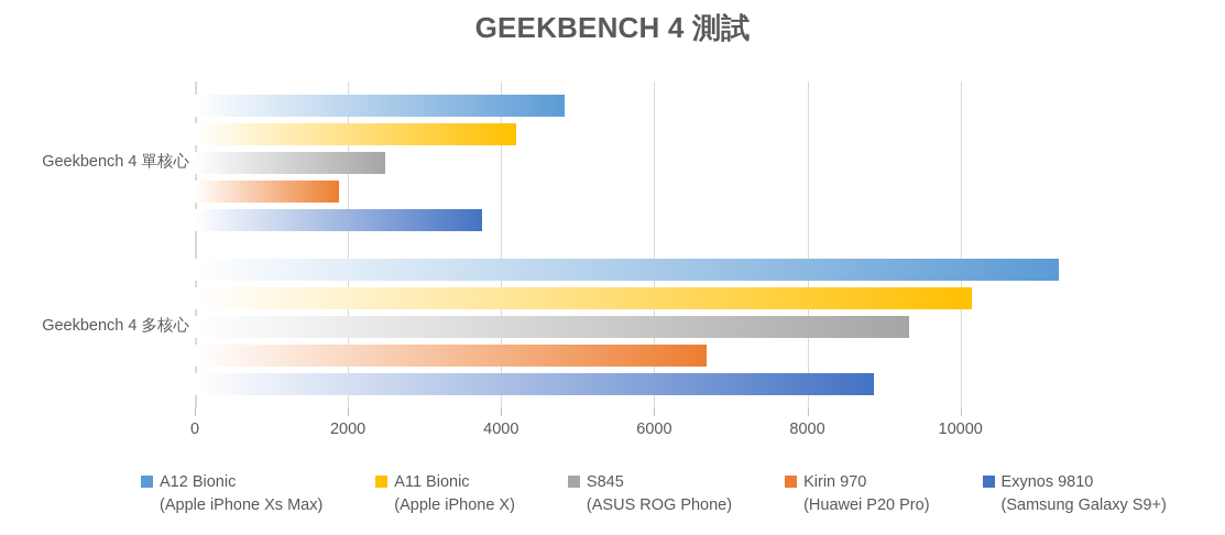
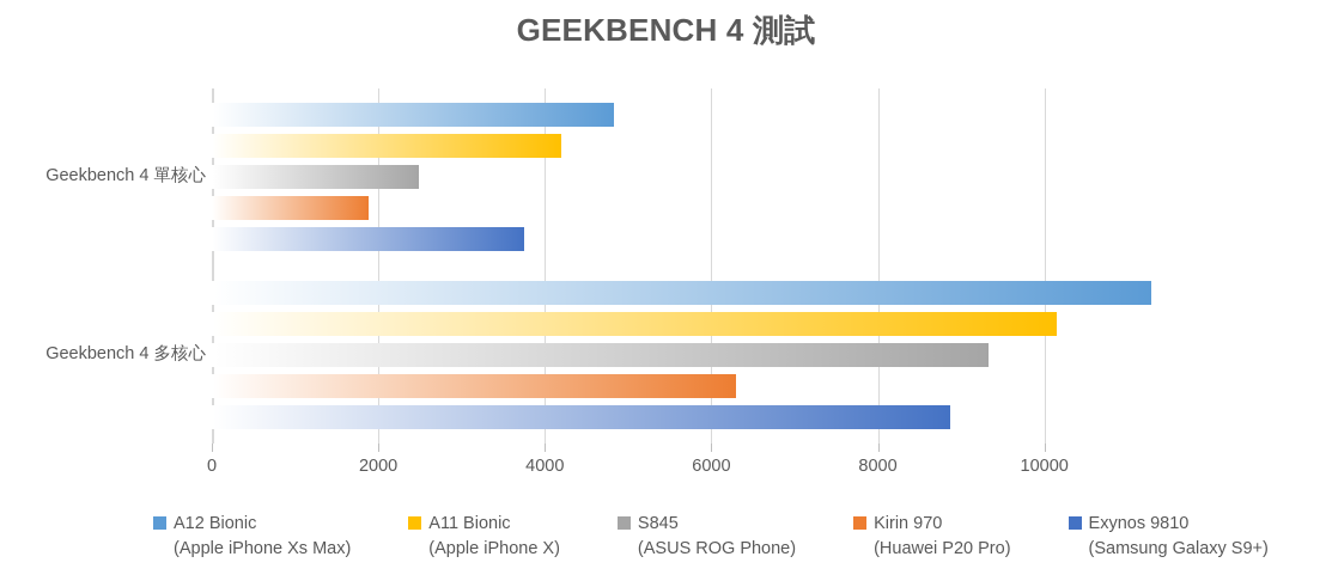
Kirin 970/Geekbench 4 多核心: 6700 -> 6300
